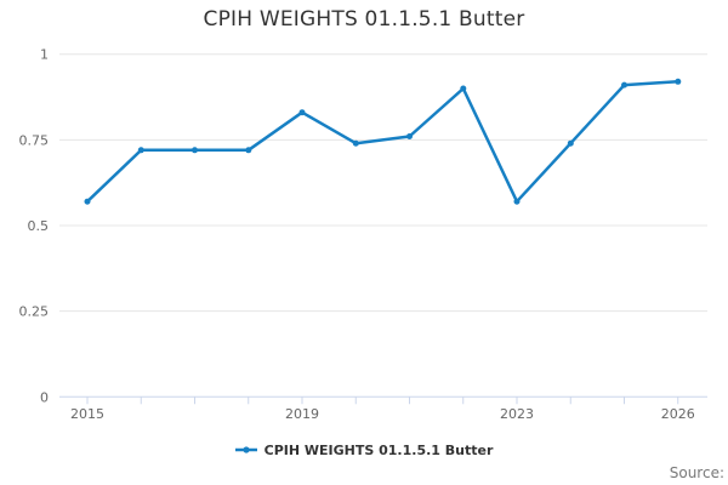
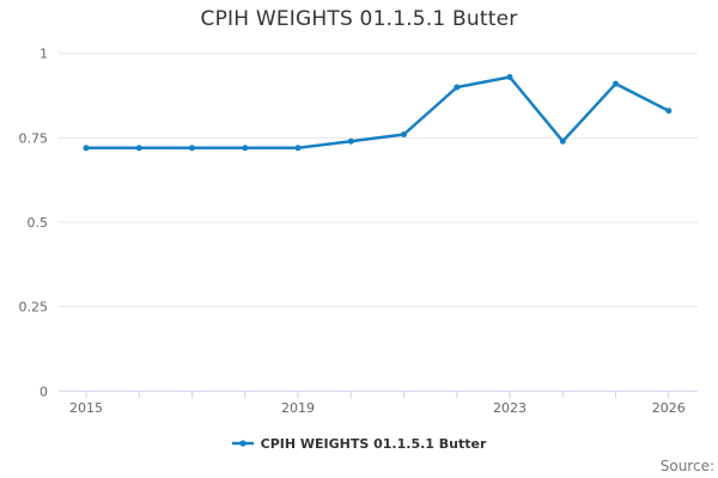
2015: 0.57 -> 0.72
2019: 0.83 -> 0.72
2023: 0.57 -> 0.93
2026: 0.92 -> 0.83
